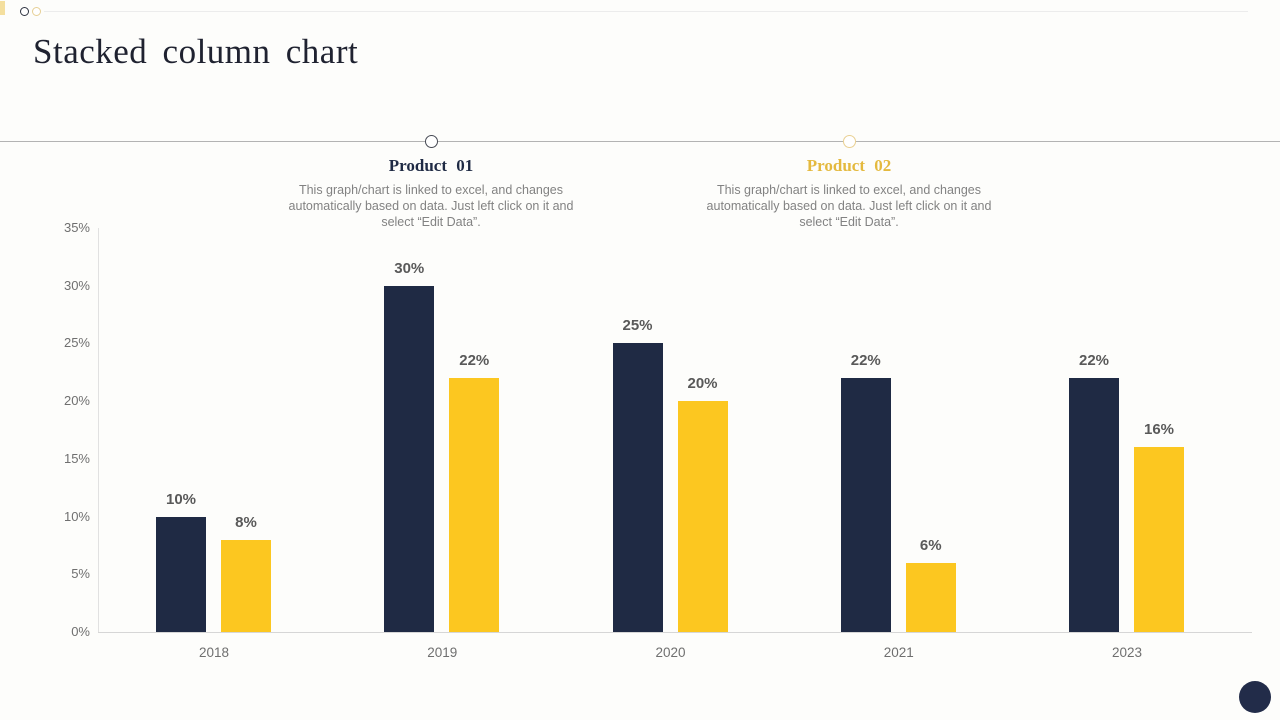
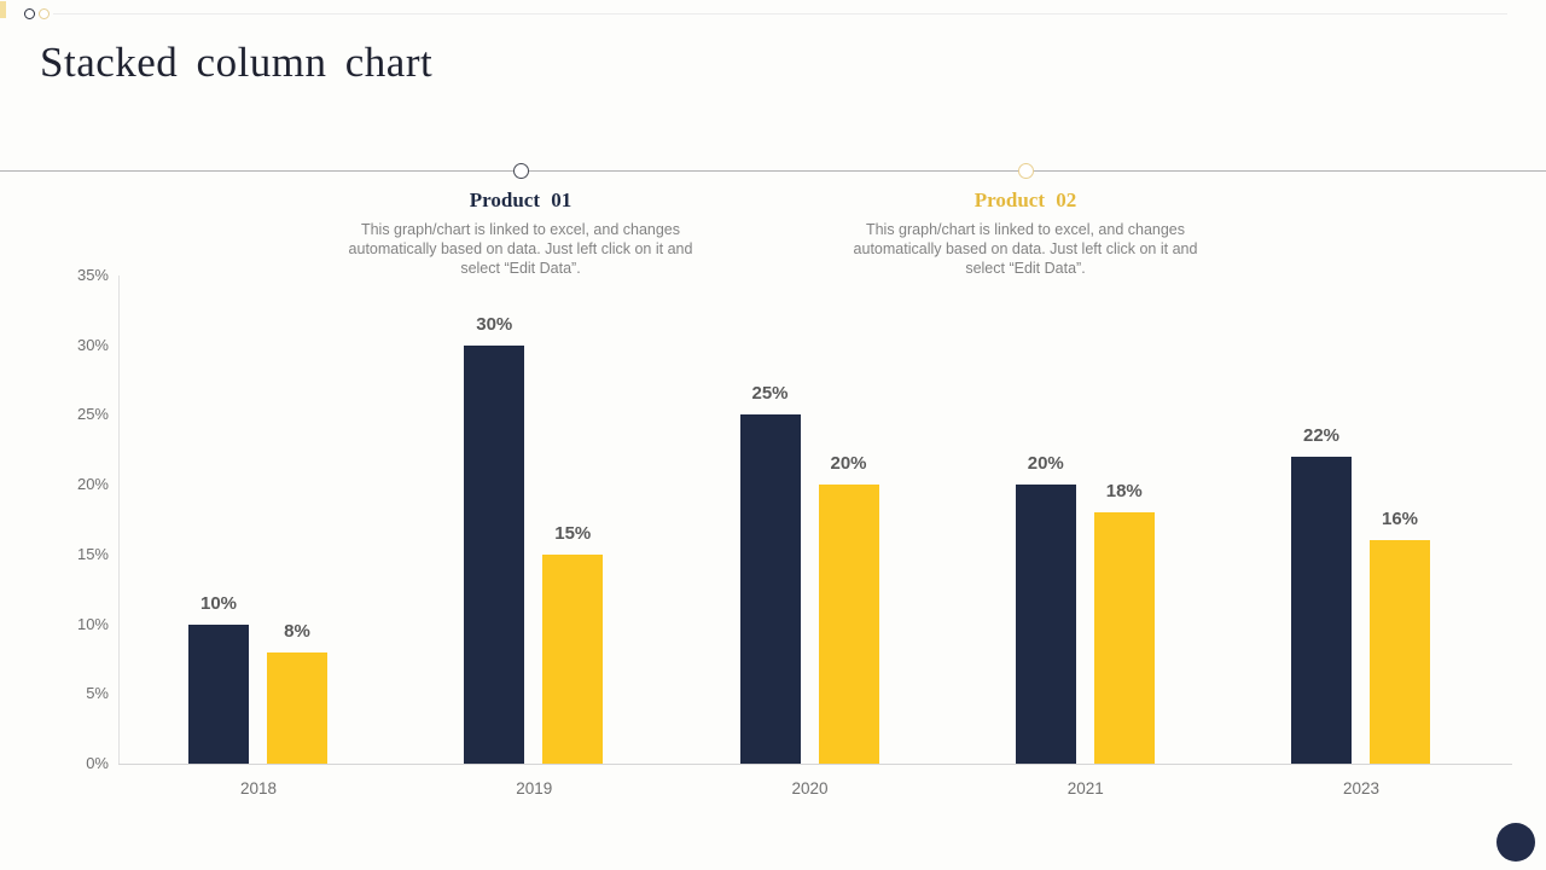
Product 02/2019: 22% -> 15%
Product 01/2021: 22% -> 20%
Product 02/2021: 6% -> 18%
